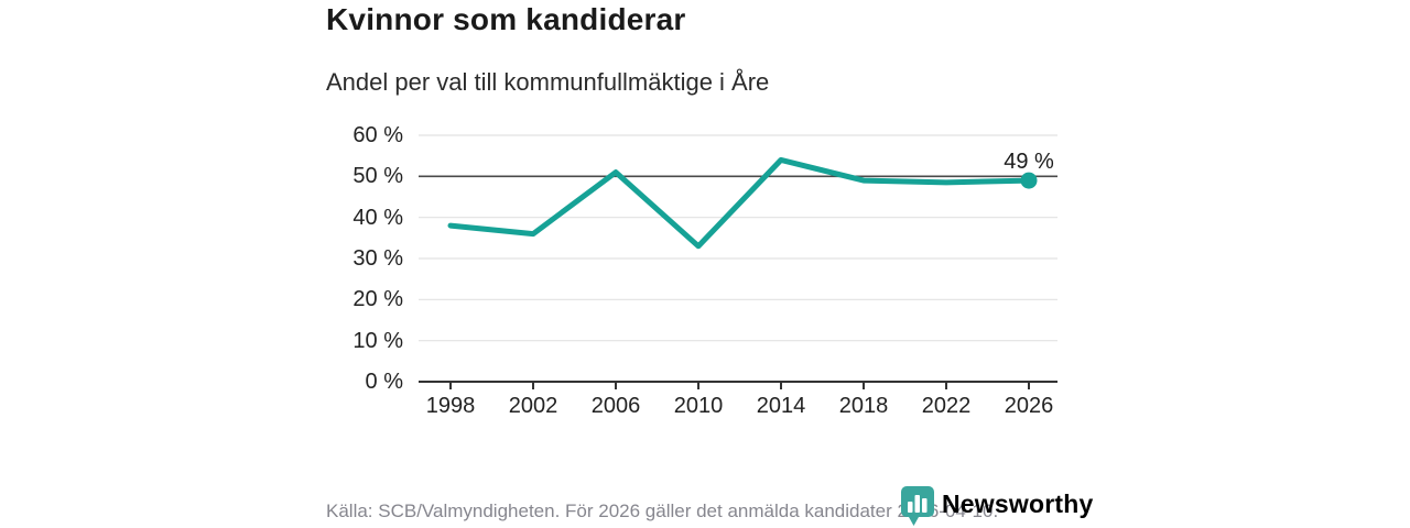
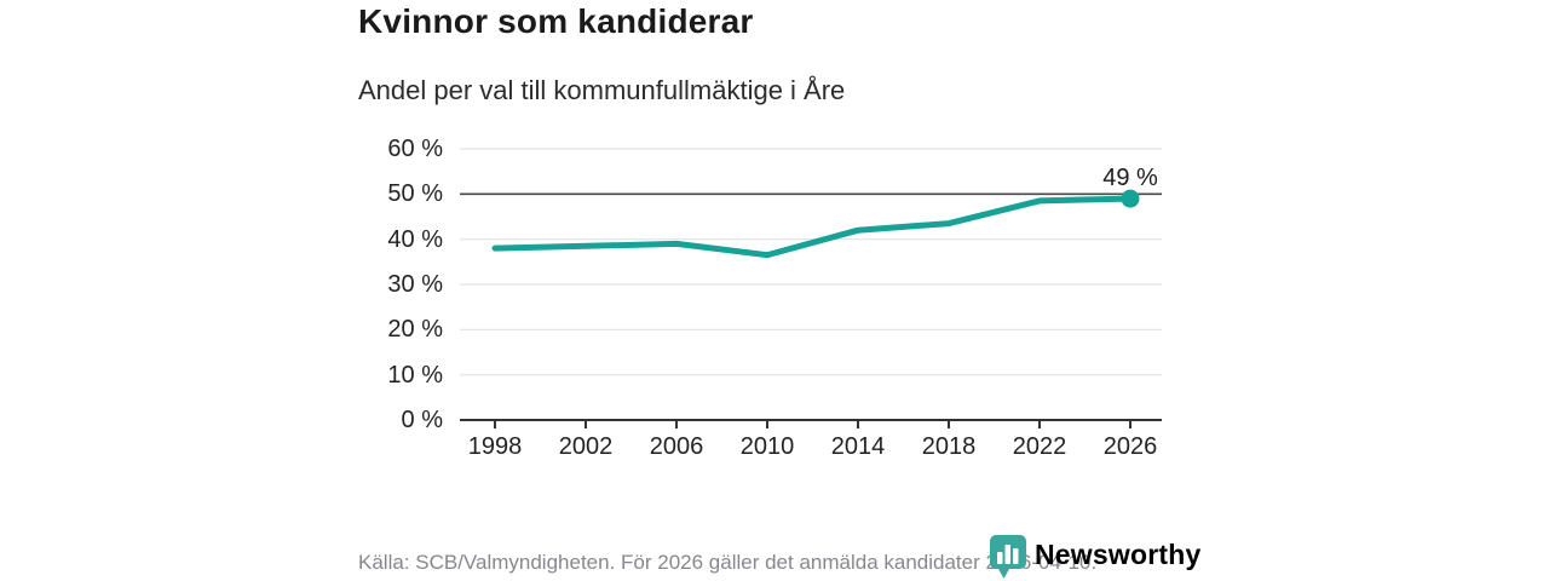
2002: 36% -> 38%
2006: 51% -> 39%
2010: 33% -> 36%
2014: 54% -> 42%
2018: 49% -> 44%
